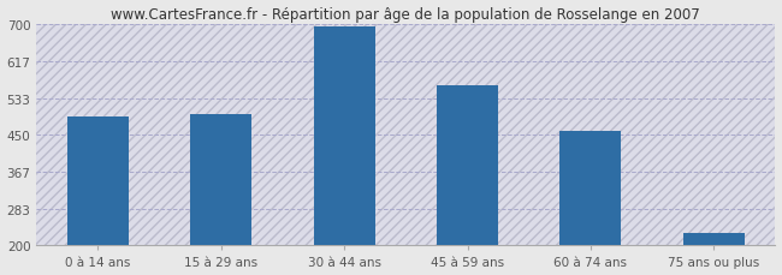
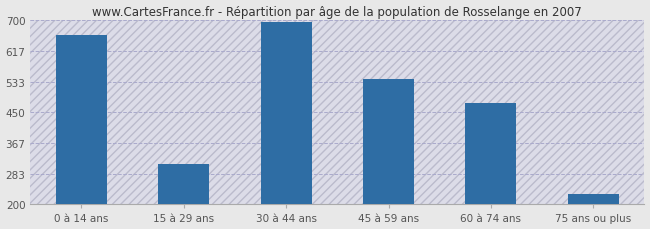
0 à 14 ans: 492 -> 660
15 à 29 ans: 496 -> 310
45 à 59 ans: 562 -> 540
60 à 74 ans: 458 -> 475
